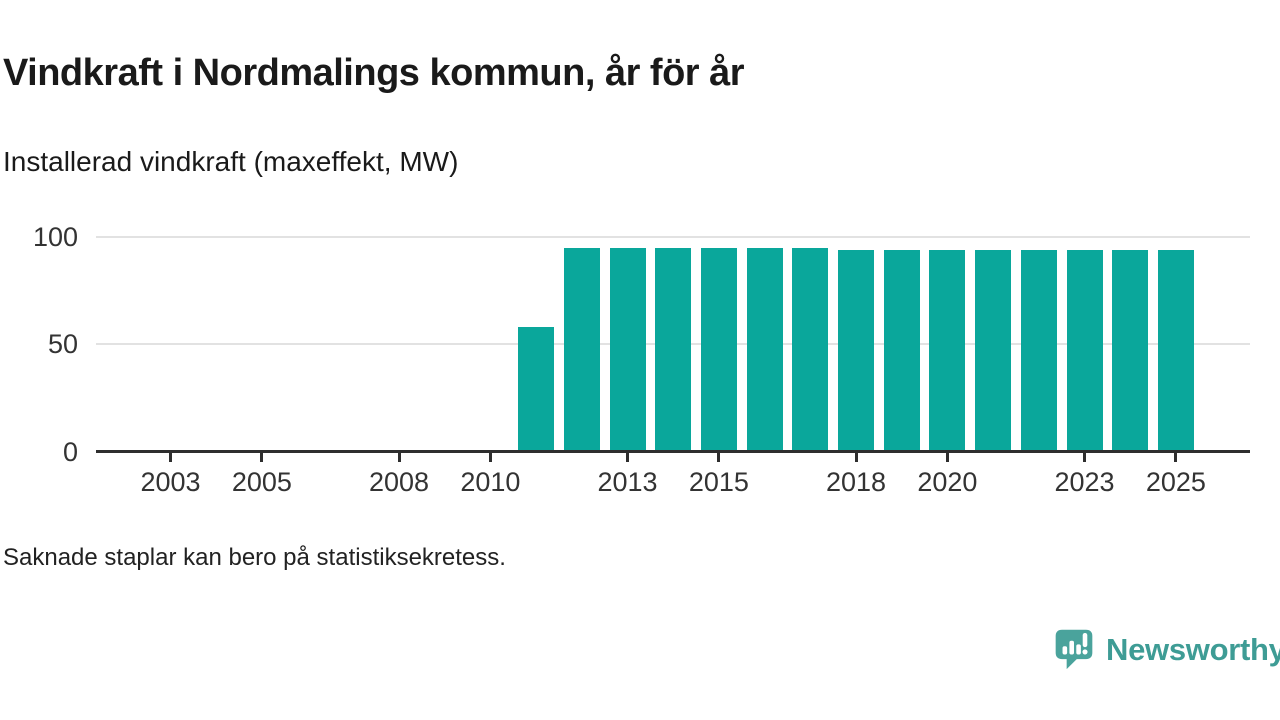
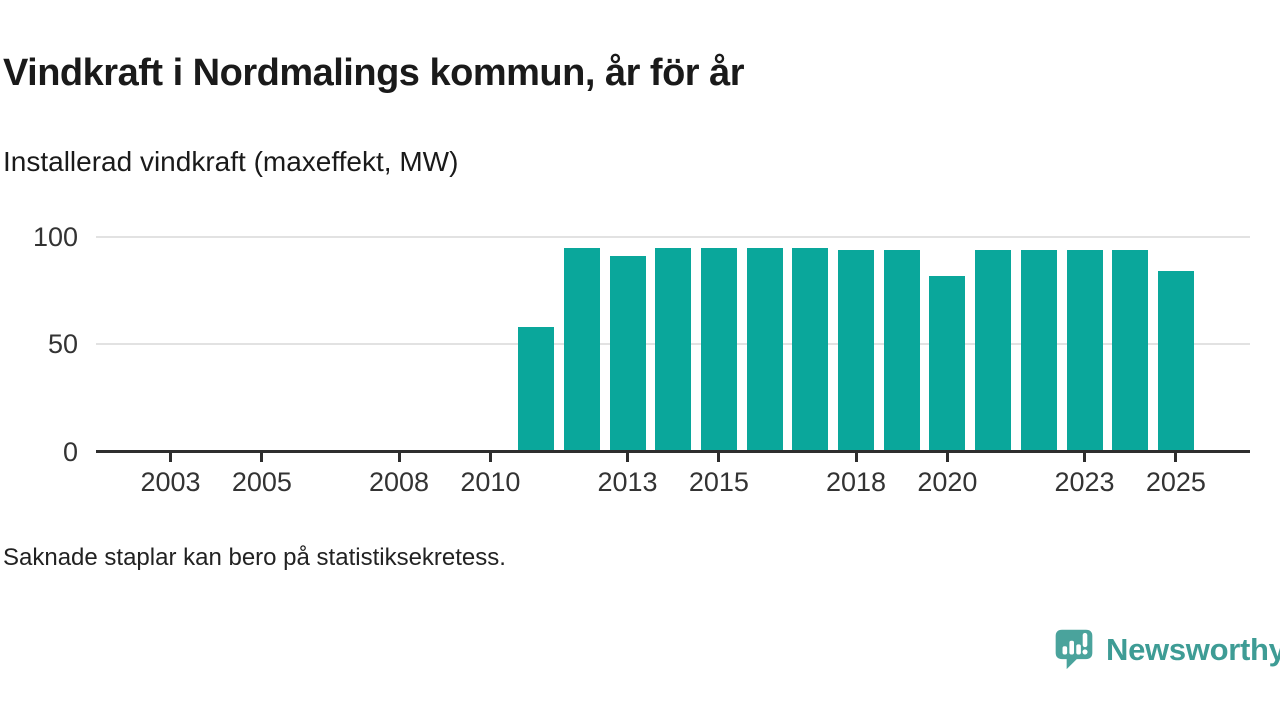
2013: 95 -> 91
2020: 94 -> 82
2025: 94 -> 84
